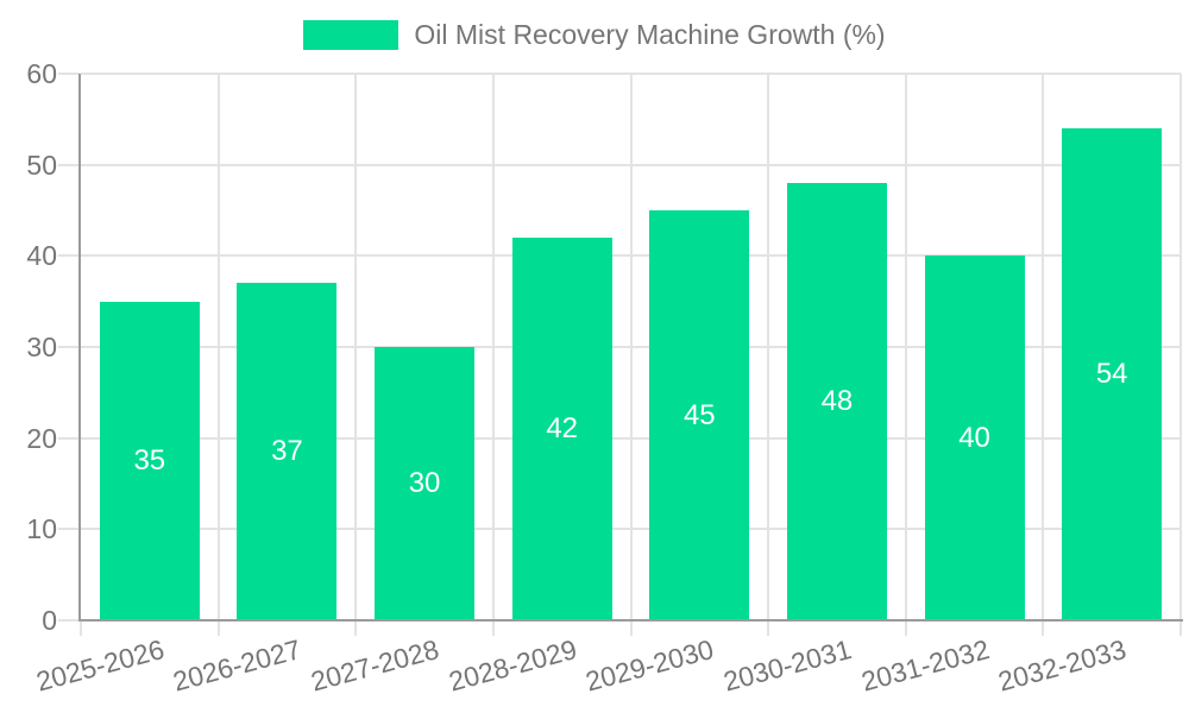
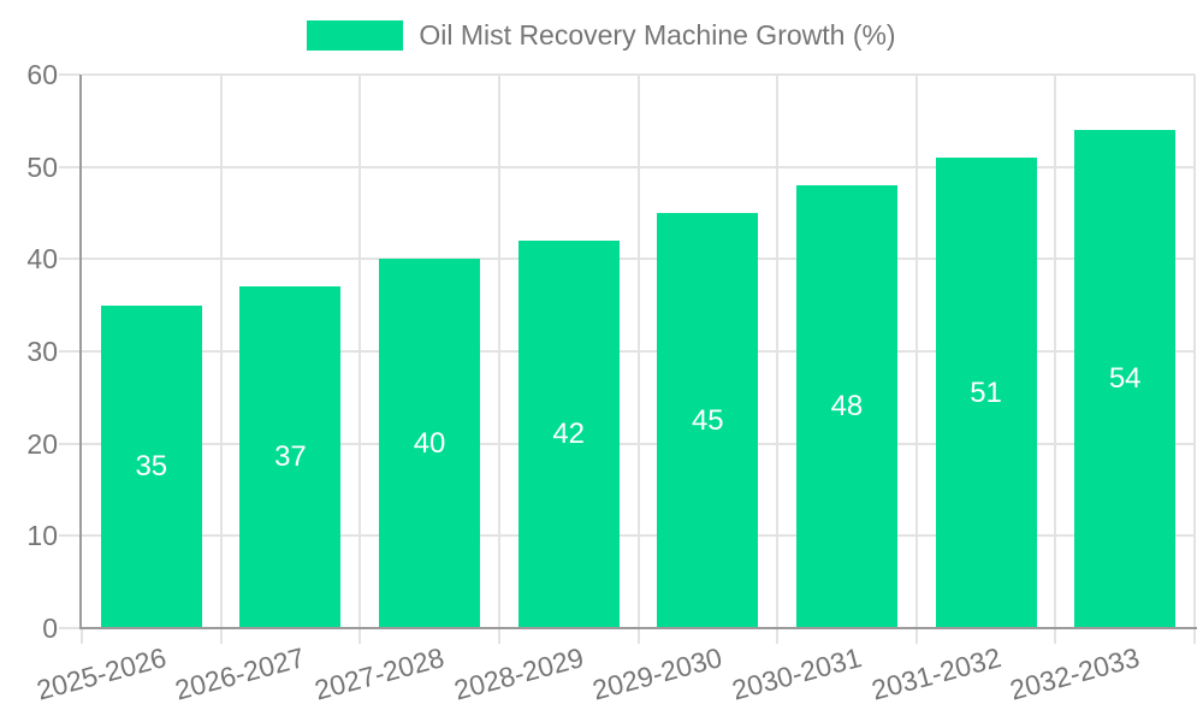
2027-2028: 30 -> 40
2031-2032: 40 -> 51
